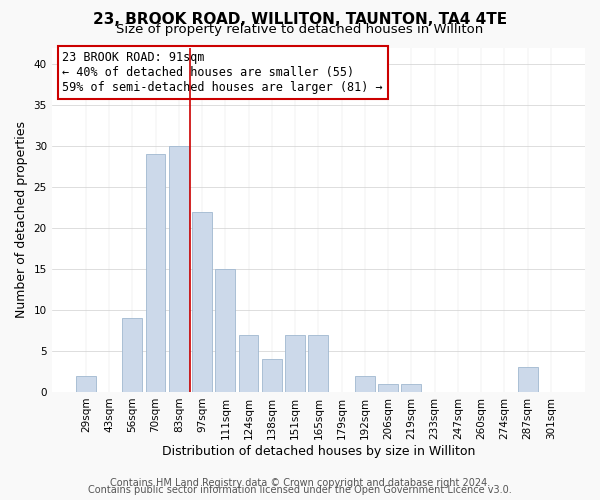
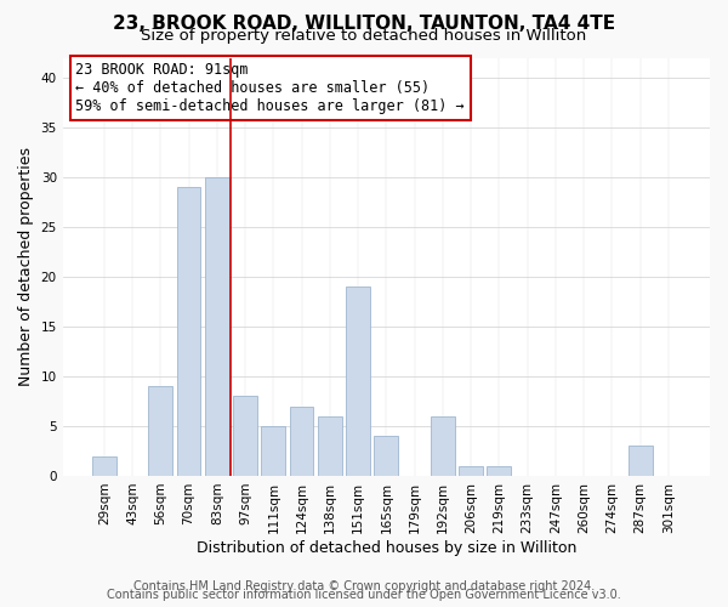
97sqm: 22 -> 8
111sqm: 15 -> 5
138sqm: 4 -> 6
151sqm: 7 -> 19
165sqm: 7 -> 4
192sqm: 2 -> 6
